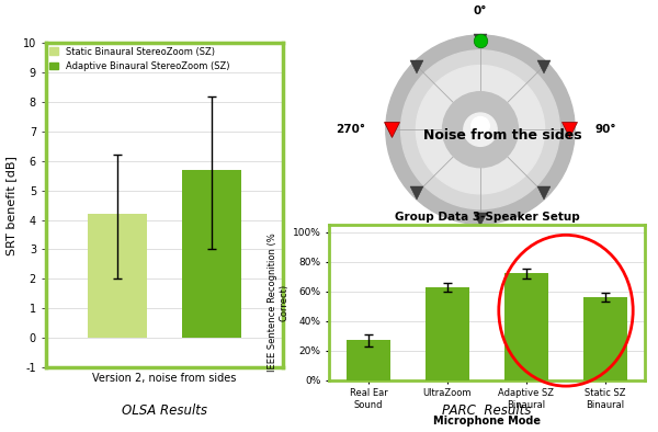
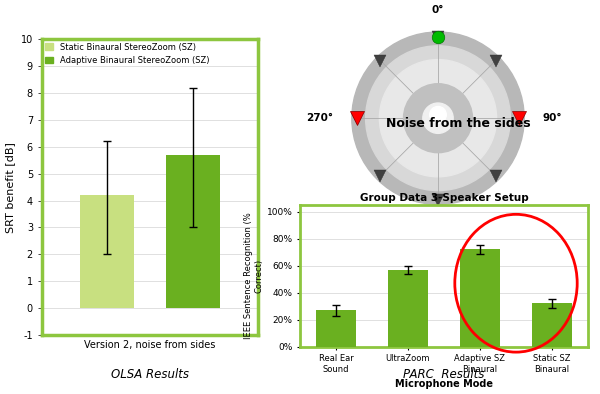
Group Data 3-Speaker Setup/UltraZoom: 63% -> 57%
Group Data 3-Speaker Setup/Static SZ Binaural: 56% -> 32%
